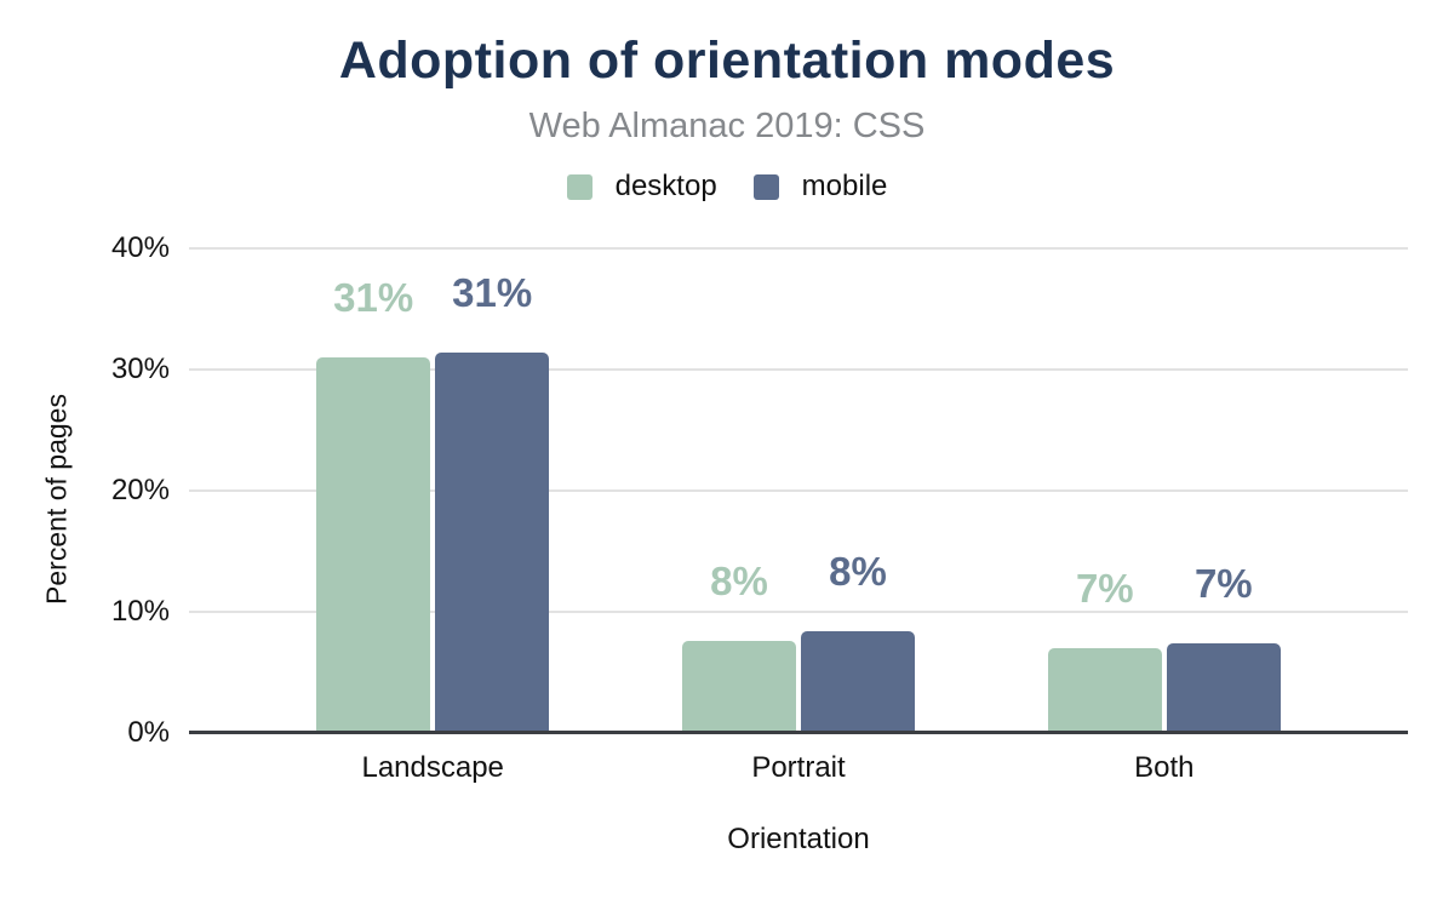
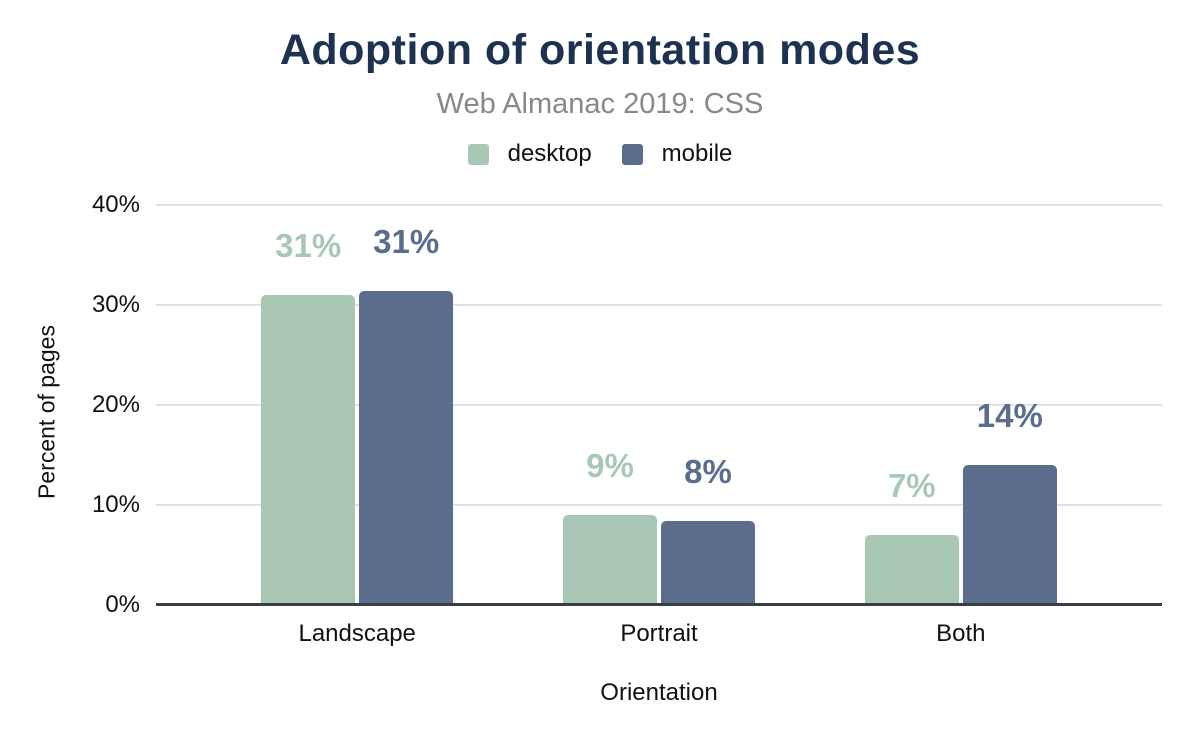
desktop/Portrait: 8% -> 9%
mobile/Both: 7% -> 14%
